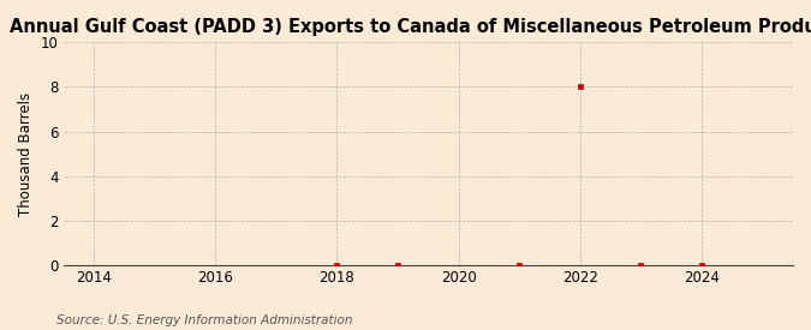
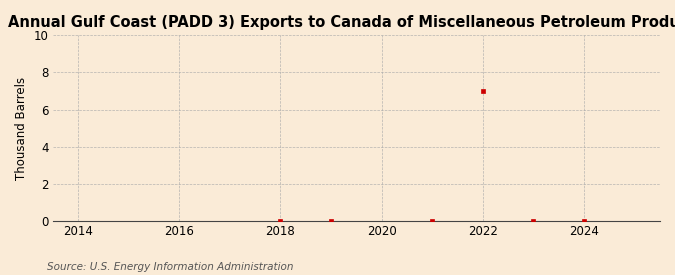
2022: 8 -> 7
